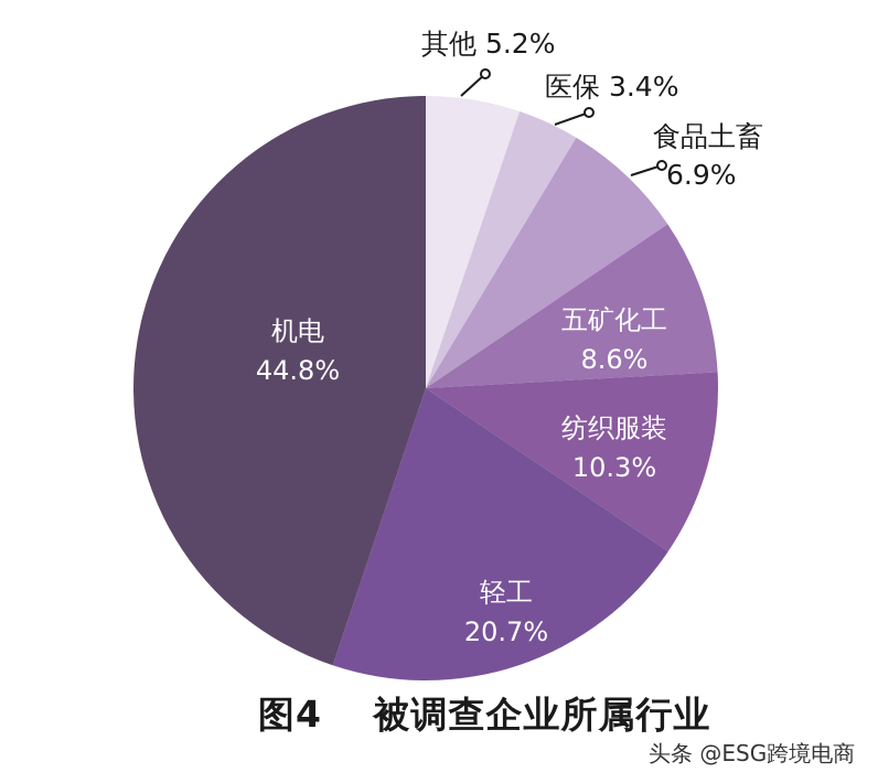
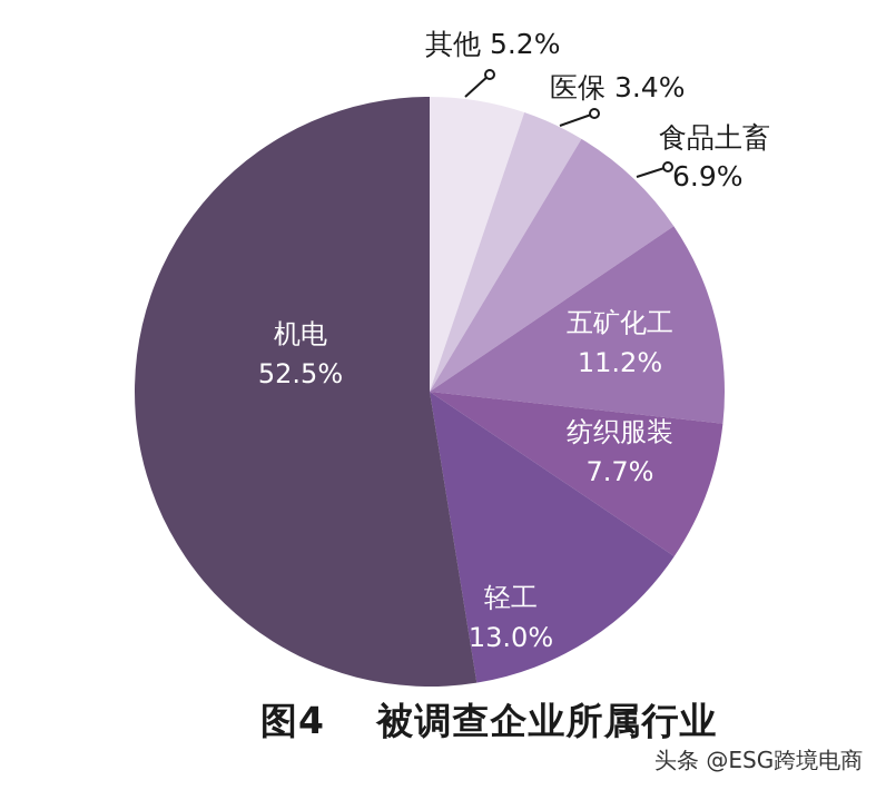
五矿化工: 8.6% -> 11.2%
纺织服装: 10.3% -> 7.7%
轻工: 20.7% -> 13.0%
机电: 44.8% -> 52.5%
